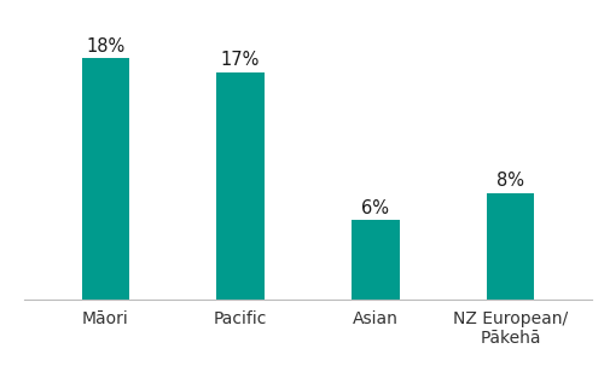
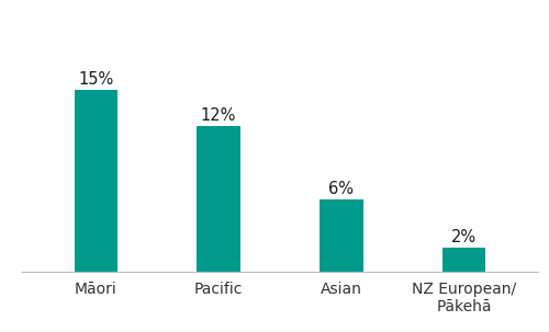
Māori: 18% -> 15%
Pacific: 17% -> 12%
NZ European/ Pākehā: 8% -> 2%
